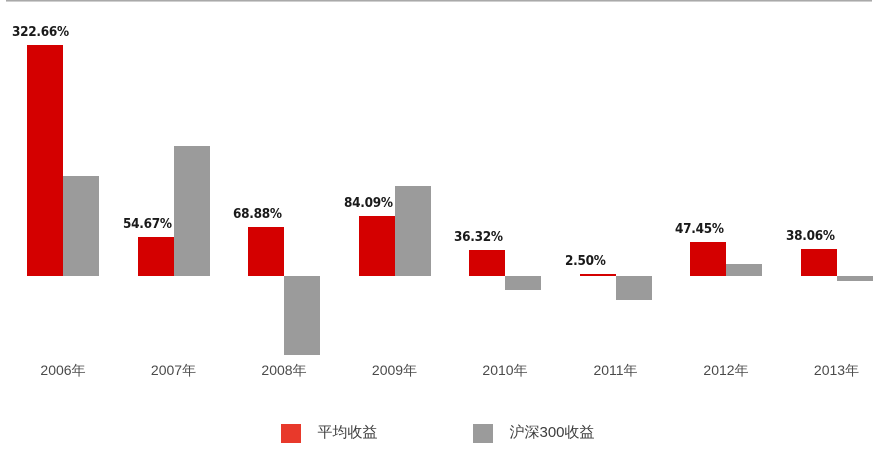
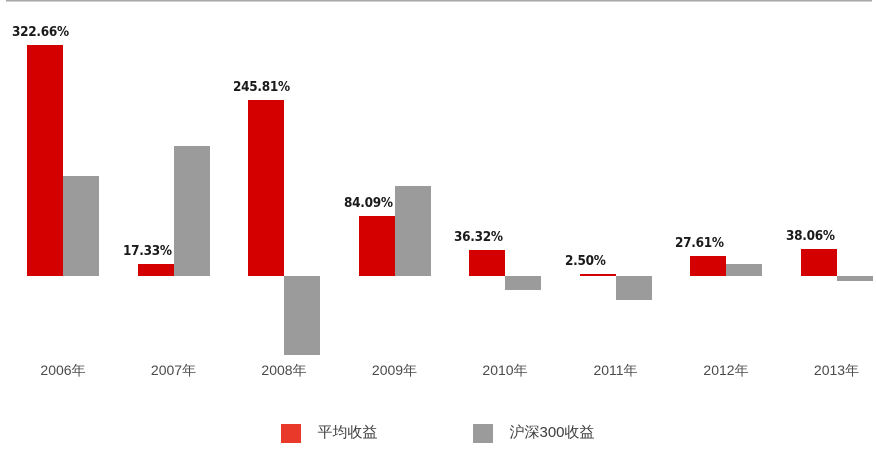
平均收益/2007年: 54.67% -> 17.33%
平均收益/2008年: 68.88% -> 245.81%
平均收益/2012年: 47.45% -> 27.61%
